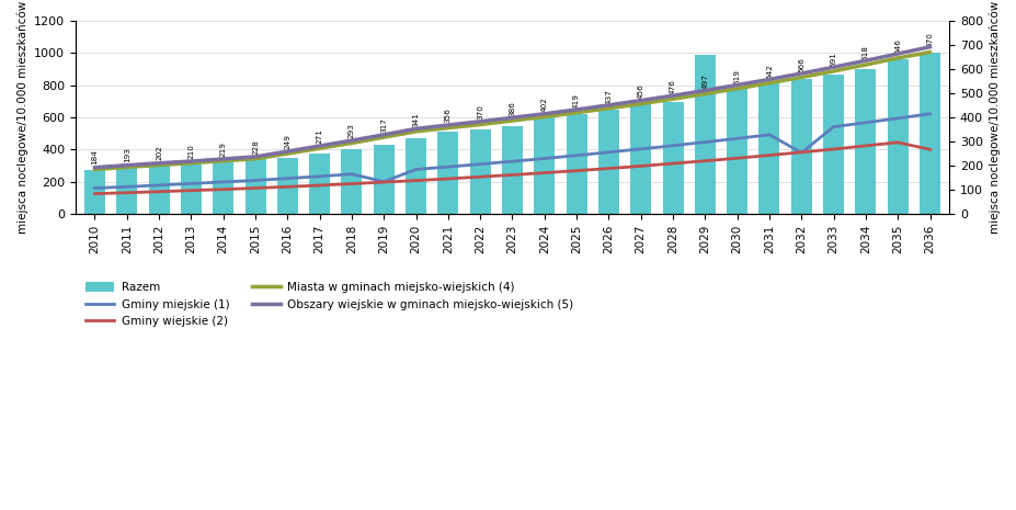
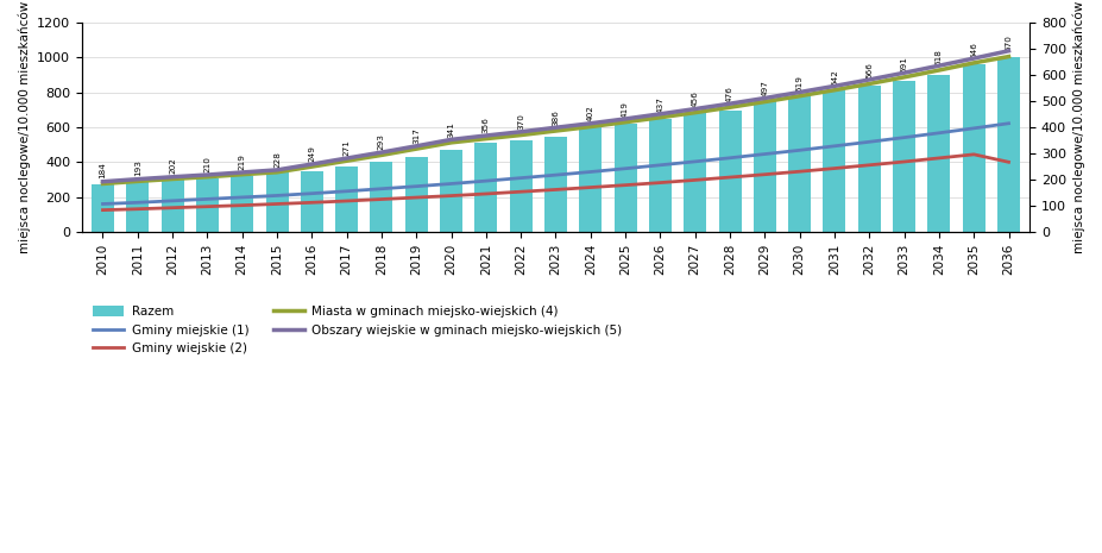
Gminy miejskie (1)/2019: 200 -> 260
Razem/2029: 990 -> 750
Gminy miejskie (1)/2032: 380 -> 520
